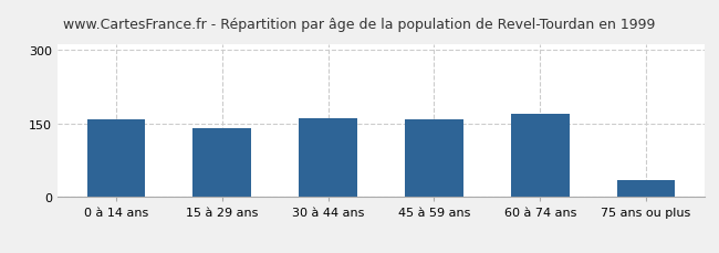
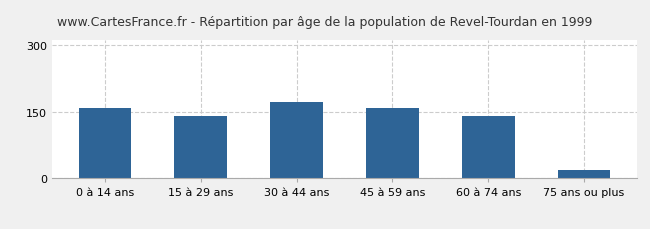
30 à 44 ans: 160 -> 172
60 à 74 ans: 170 -> 140
75 ans ou plus: 35 -> 18
